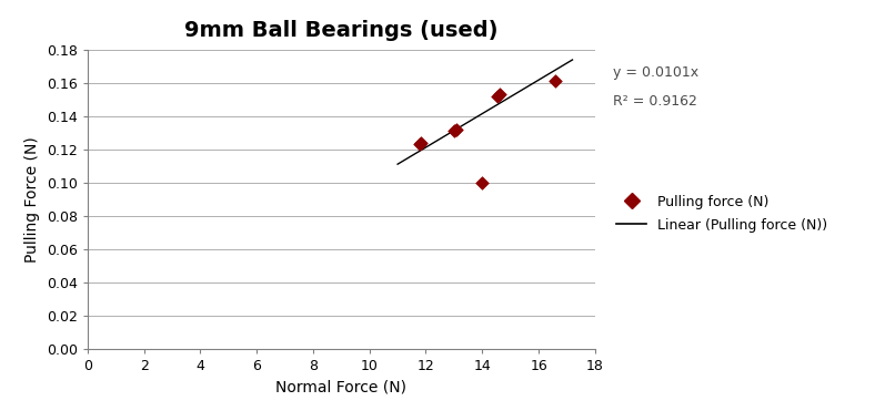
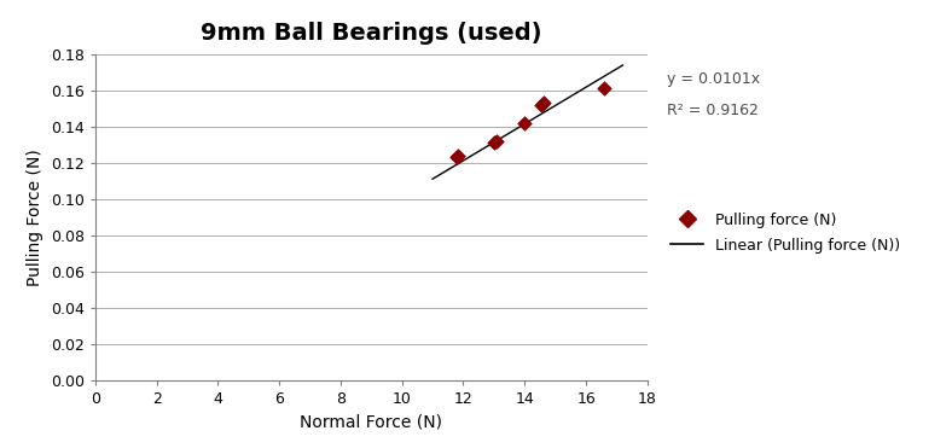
14: 0.100 -> 0.142
